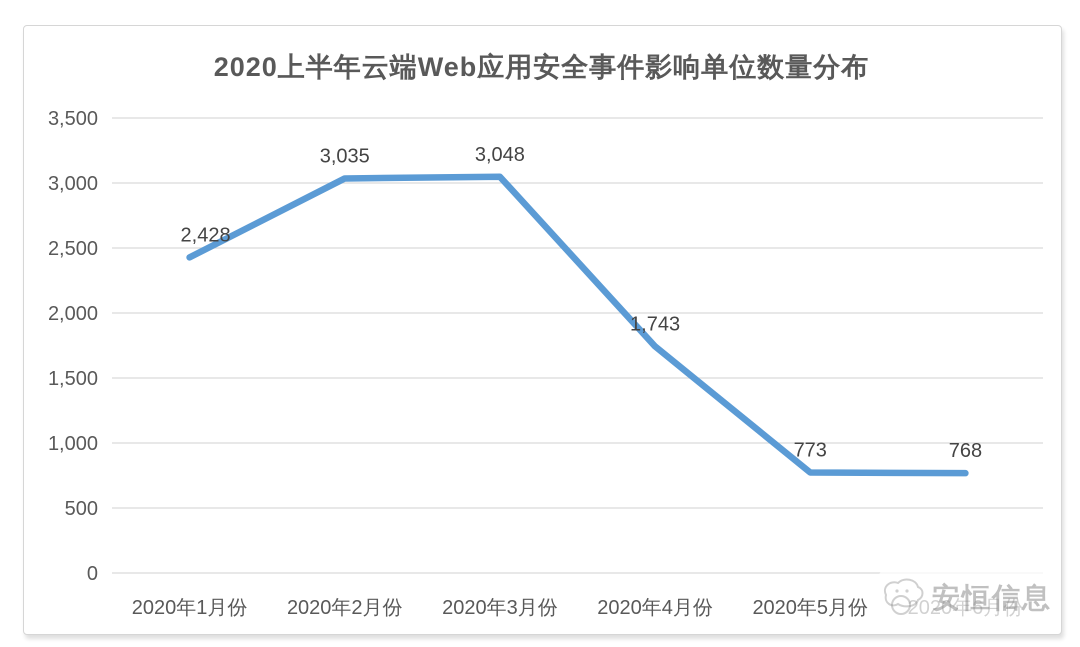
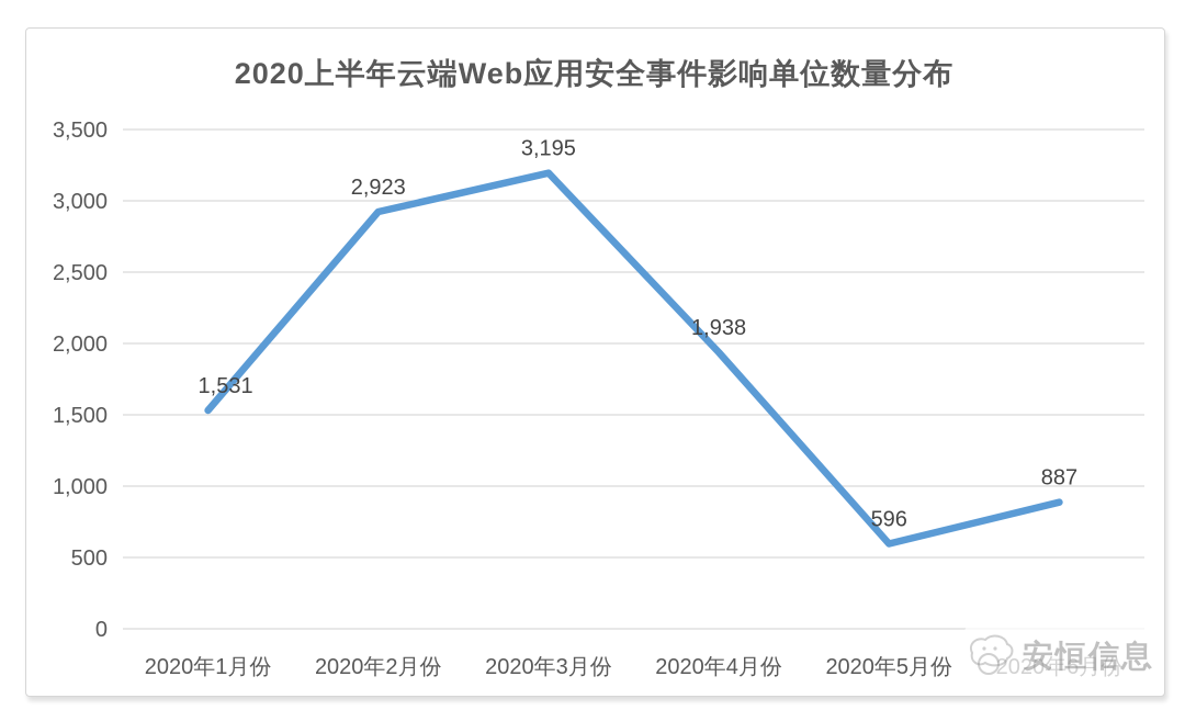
2020年1月份: 2,428 -> 1,531
2020年2月份: 3,035 -> 2,923
2020年3月份: 3,048 -> 3,195
2020年4月份: 1,743 -> 1,938
2020年5月份: 773 -> 596
2020年6月份: 768 -> 887
